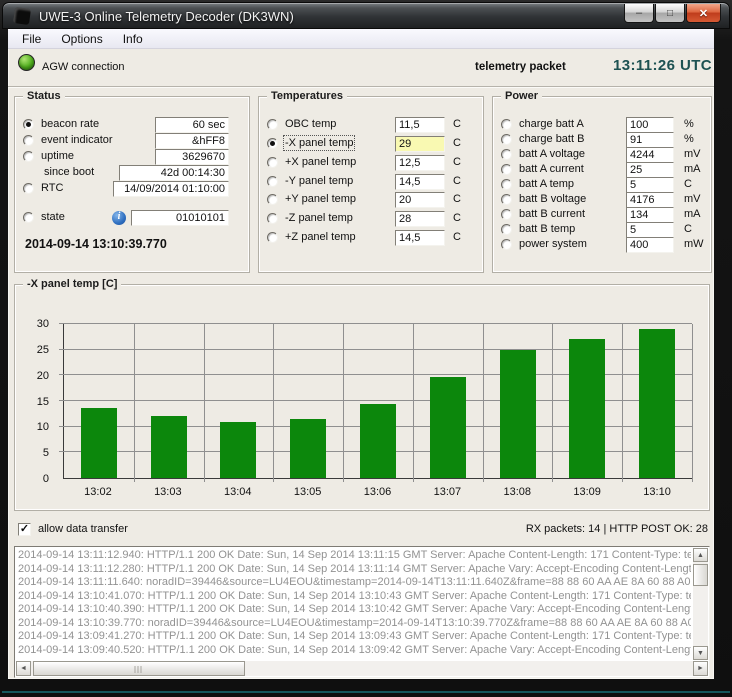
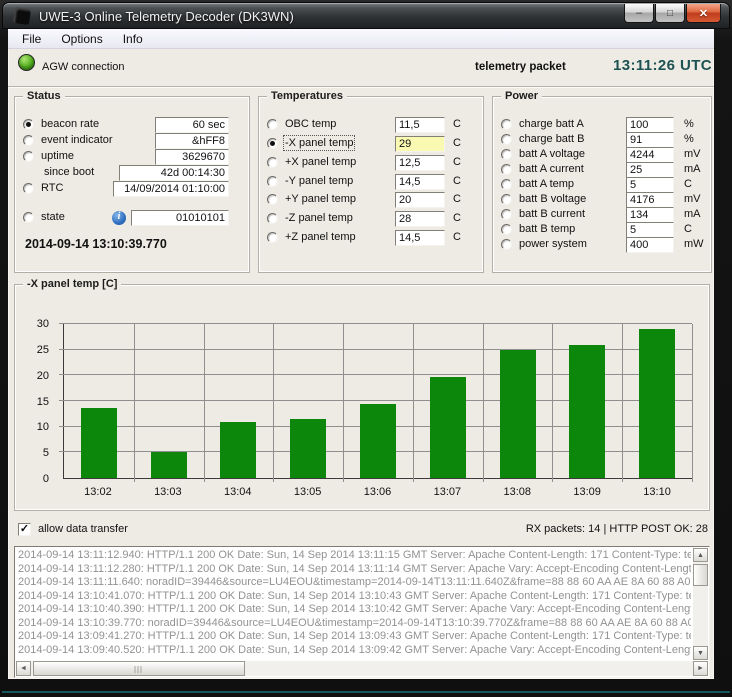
13:03: 12 -> 5
13:09: 27 -> 26
